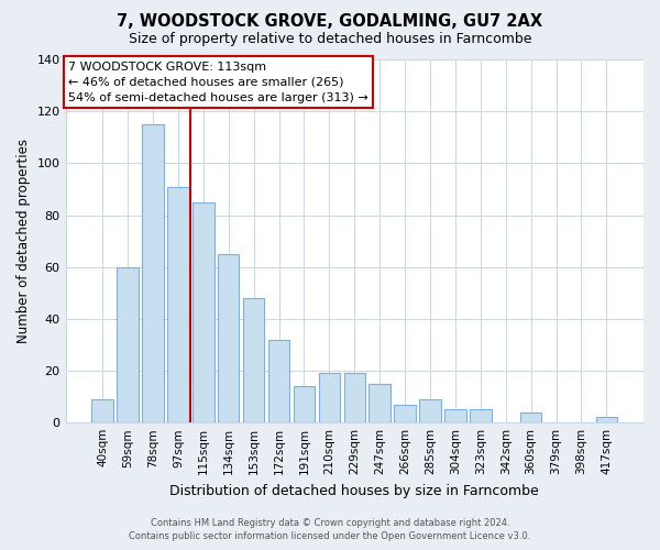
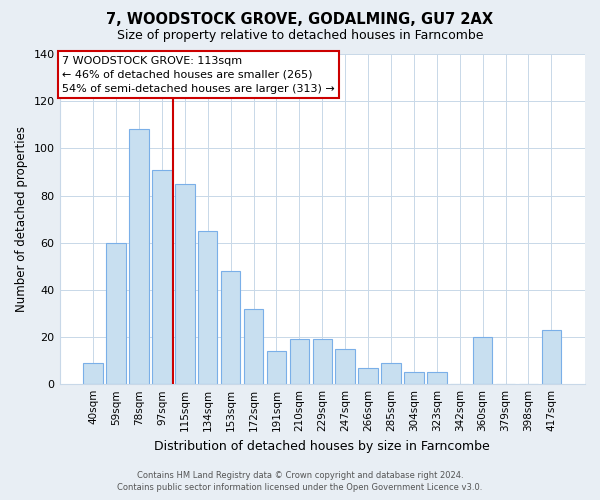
78sqm: 115 -> 108
360sqm: 4 -> 20
417sqm: 2 -> 23
